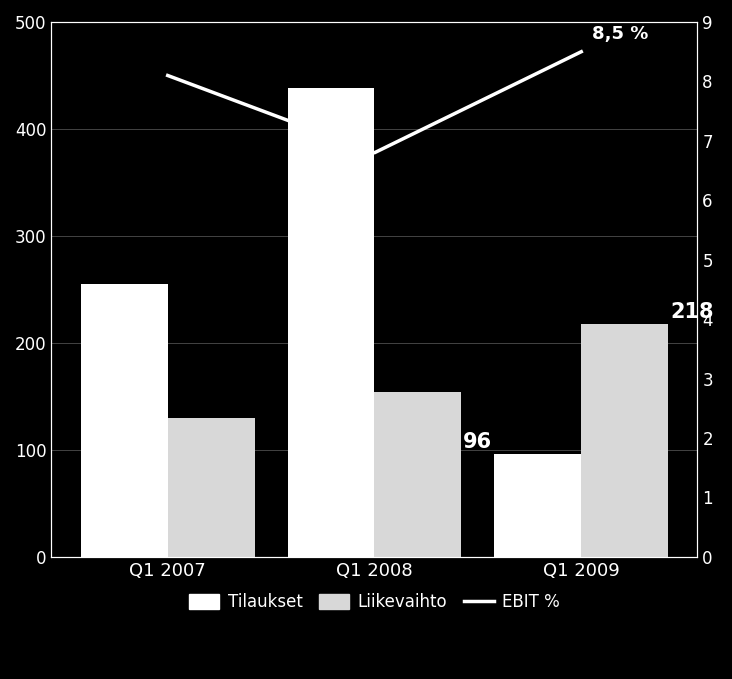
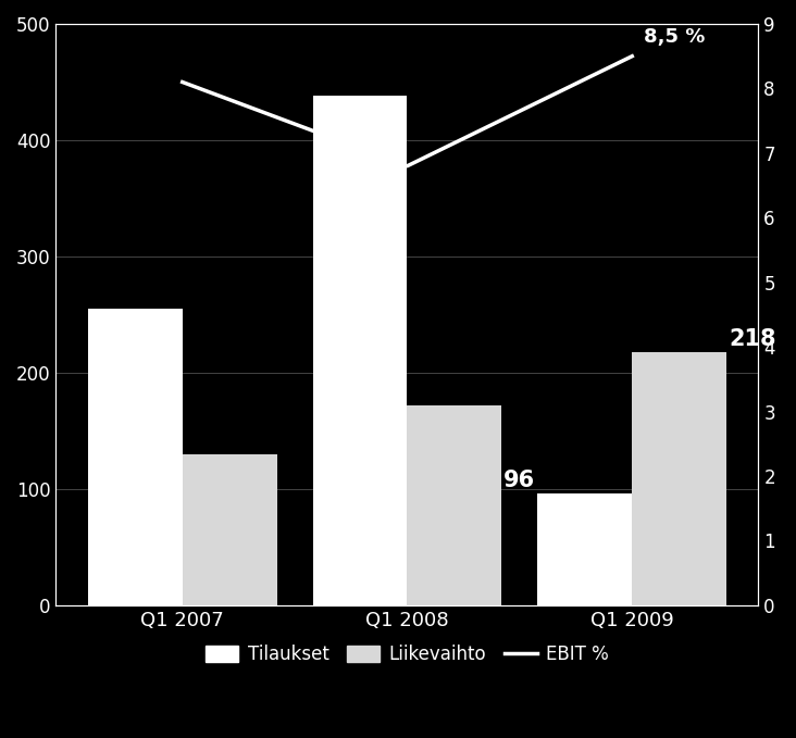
Liikevaihto/Q1 2008: 154 -> 172
